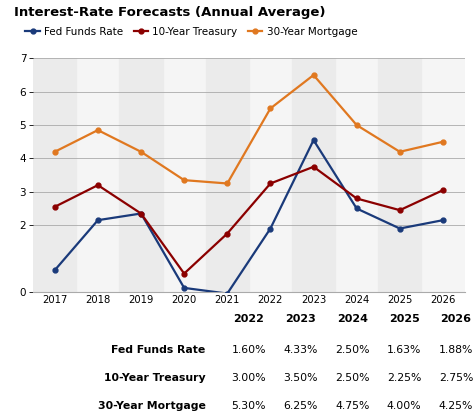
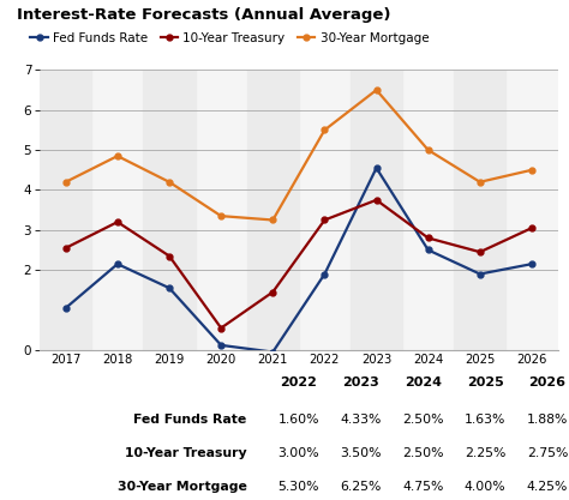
Fed Funds Rate/2017: 0.65 -> 1.05
Fed Funds Rate/2019: 2.35 -> 1.55
10-Year Treasury/2021: 1.75 -> 1.45
